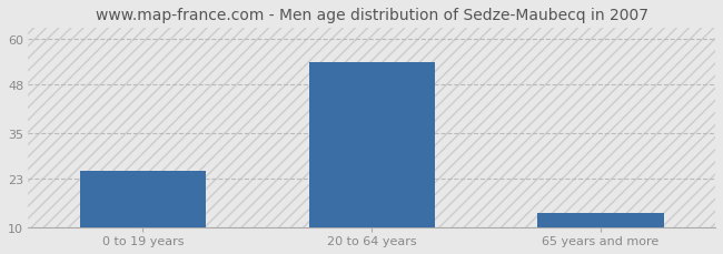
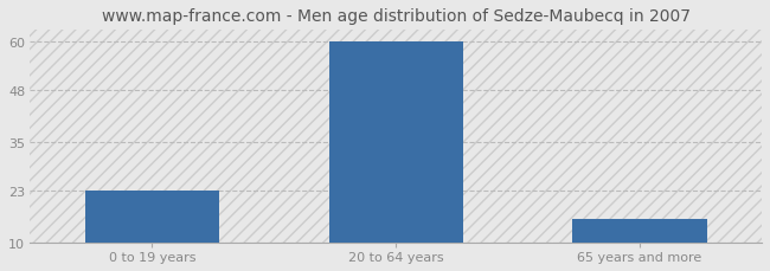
0 to 19 years: 25 -> 23
20 to 64 years: 54 -> 60
65 years and more: 14 -> 16
